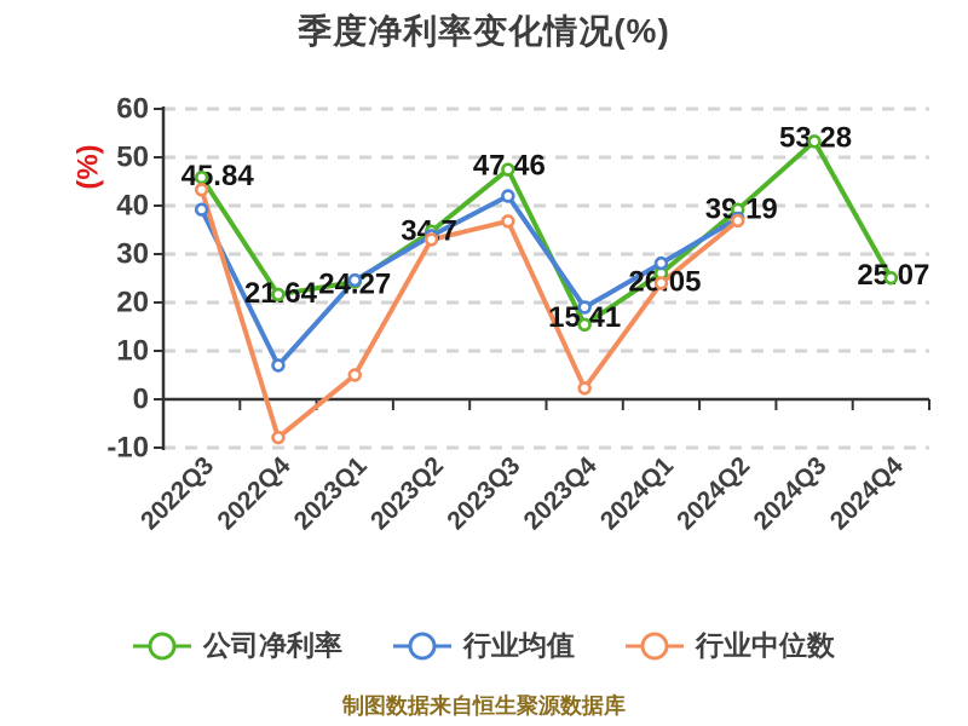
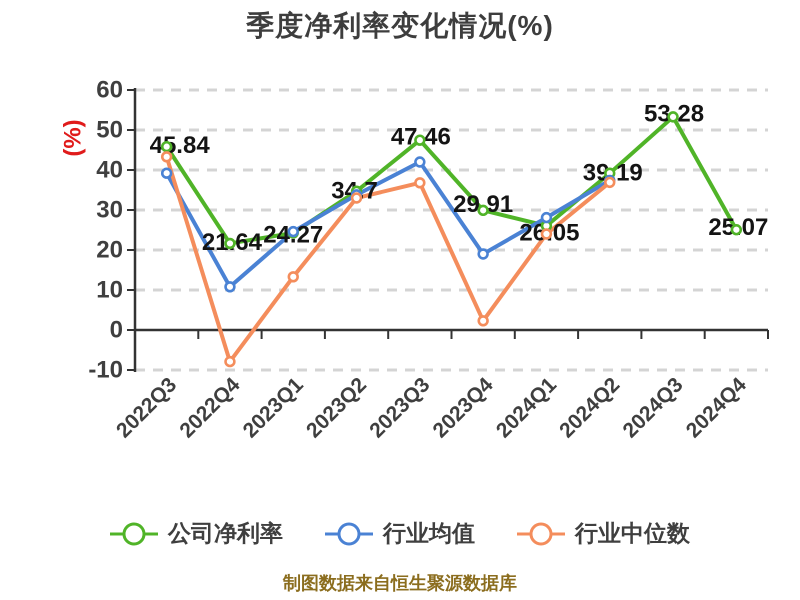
行业均值/2022Q4: 7 -> 11
行业中位数/2023Q1: 5 -> 13
公司净利率/2023Q4: 15.41 -> 29.91
